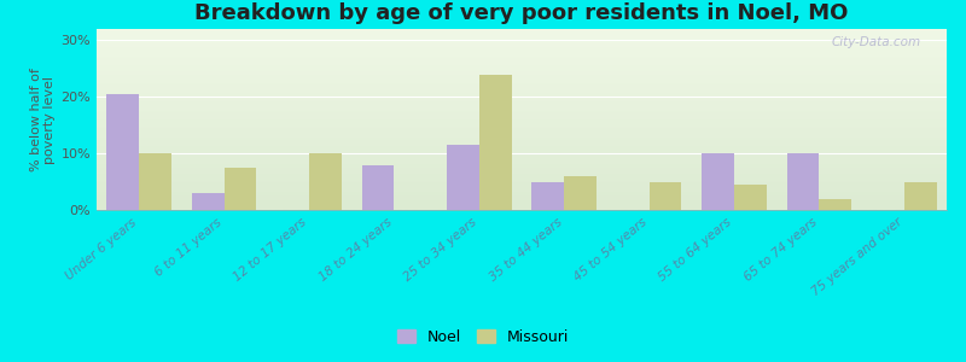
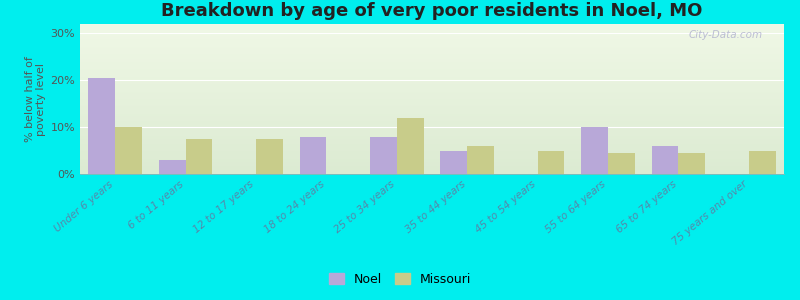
Missouri/12 to 17 years: 10.0% -> 7.5%
Noel/25 to 34 years: 11.5% -> 8.0%
Missouri/25 to 34 years: 24.0% -> 12.0%
Noel/65 to 74 years: 10.0% -> 6.0%
Missouri/65 to 74 years: 2.0% -> 4.5%
